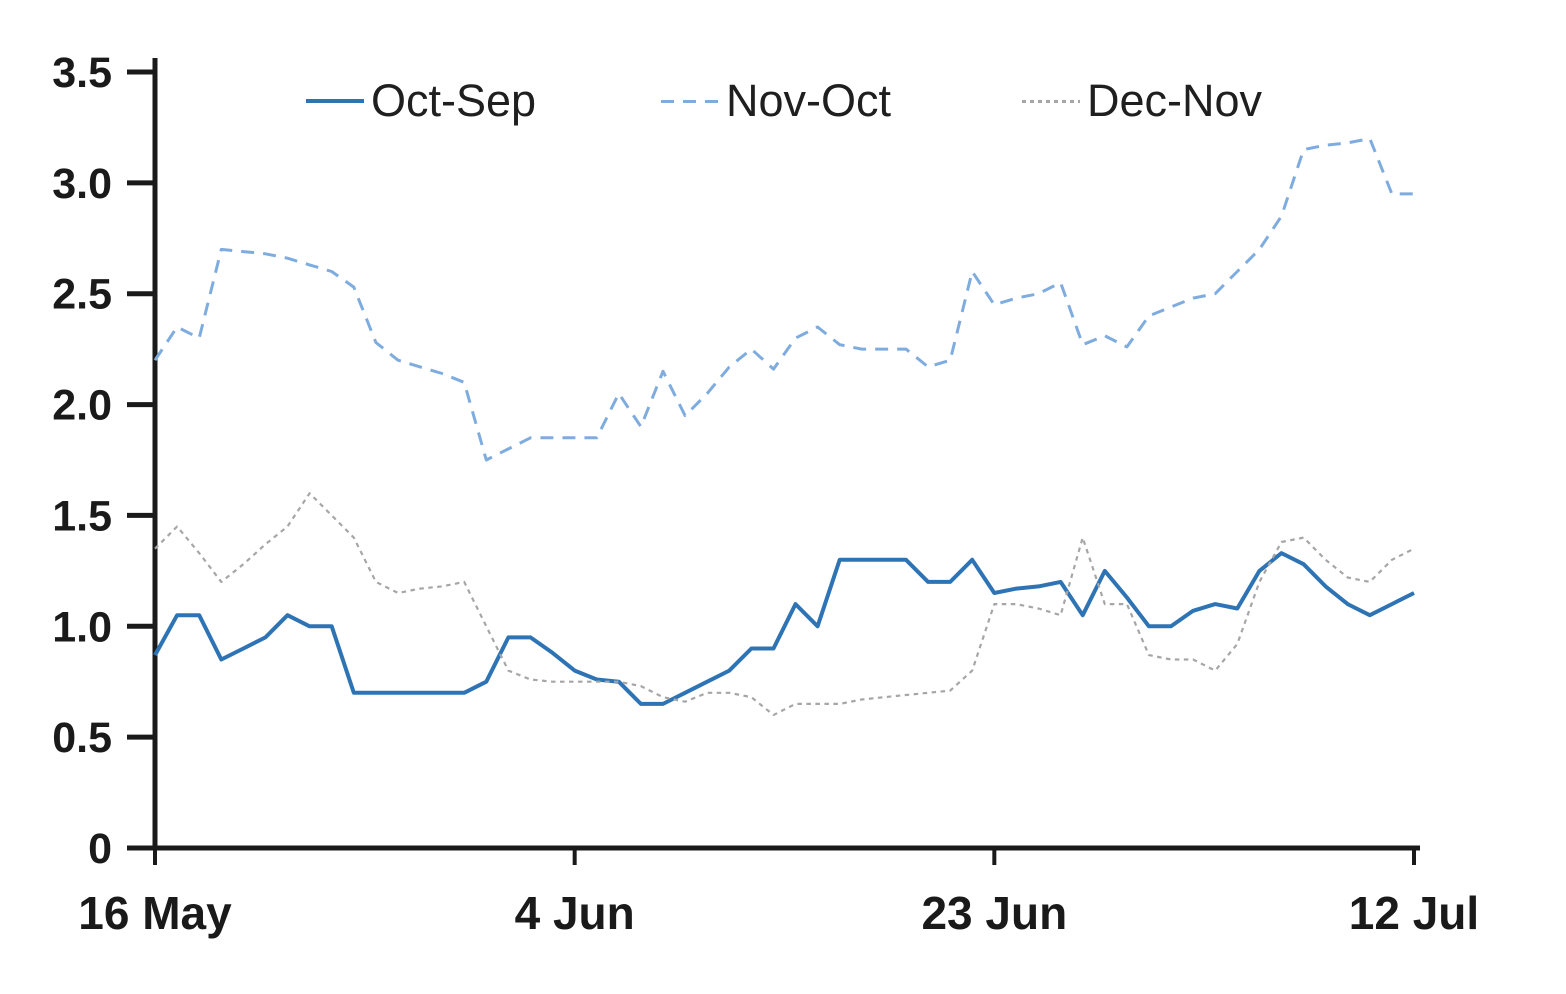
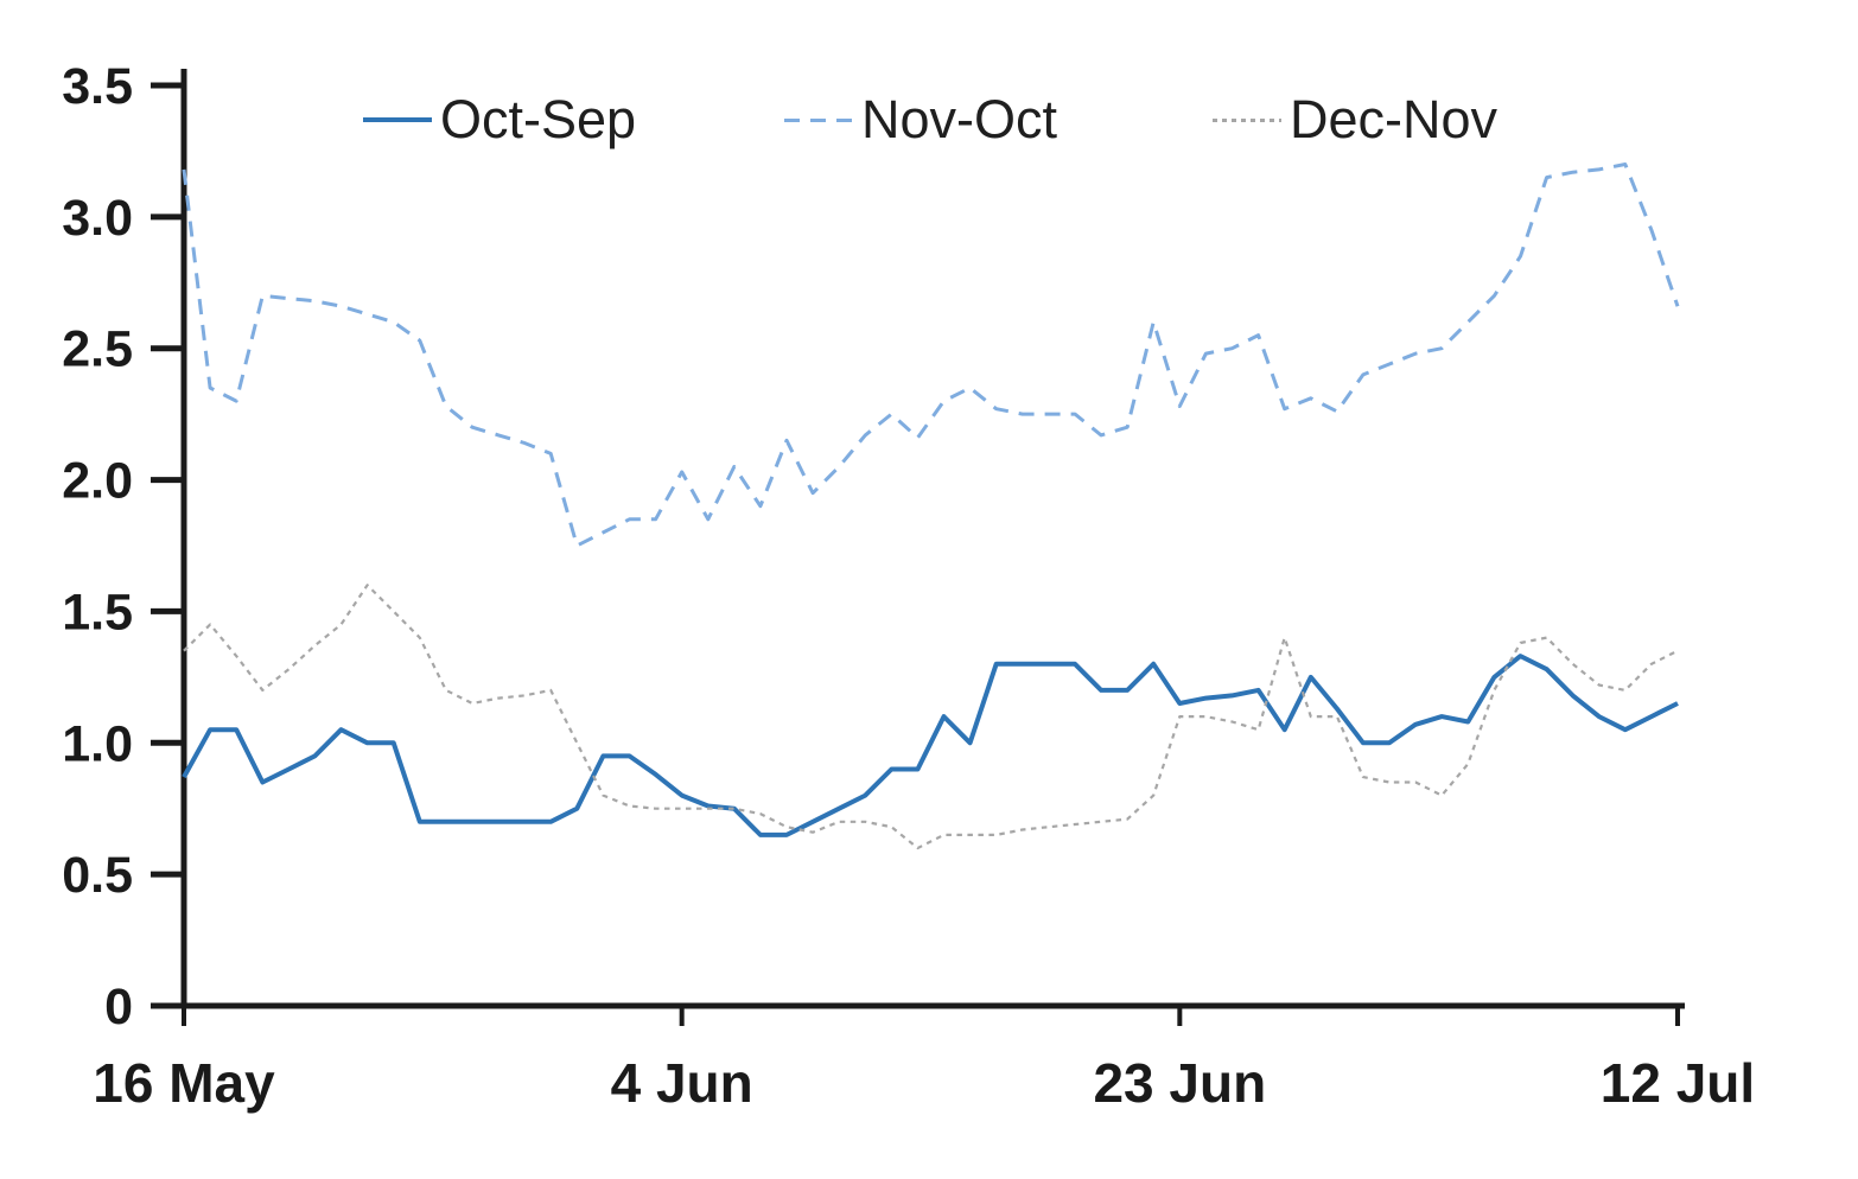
Nov-Oct/16 May: 2.20 -> 3.18
Nov-Oct/4 Jun: 1.85 -> 2.03
Nov-Oct/23 Jun: 2.45 -> 2.28
Nov-Oct/12 Jul: 2.95 -> 2.66
